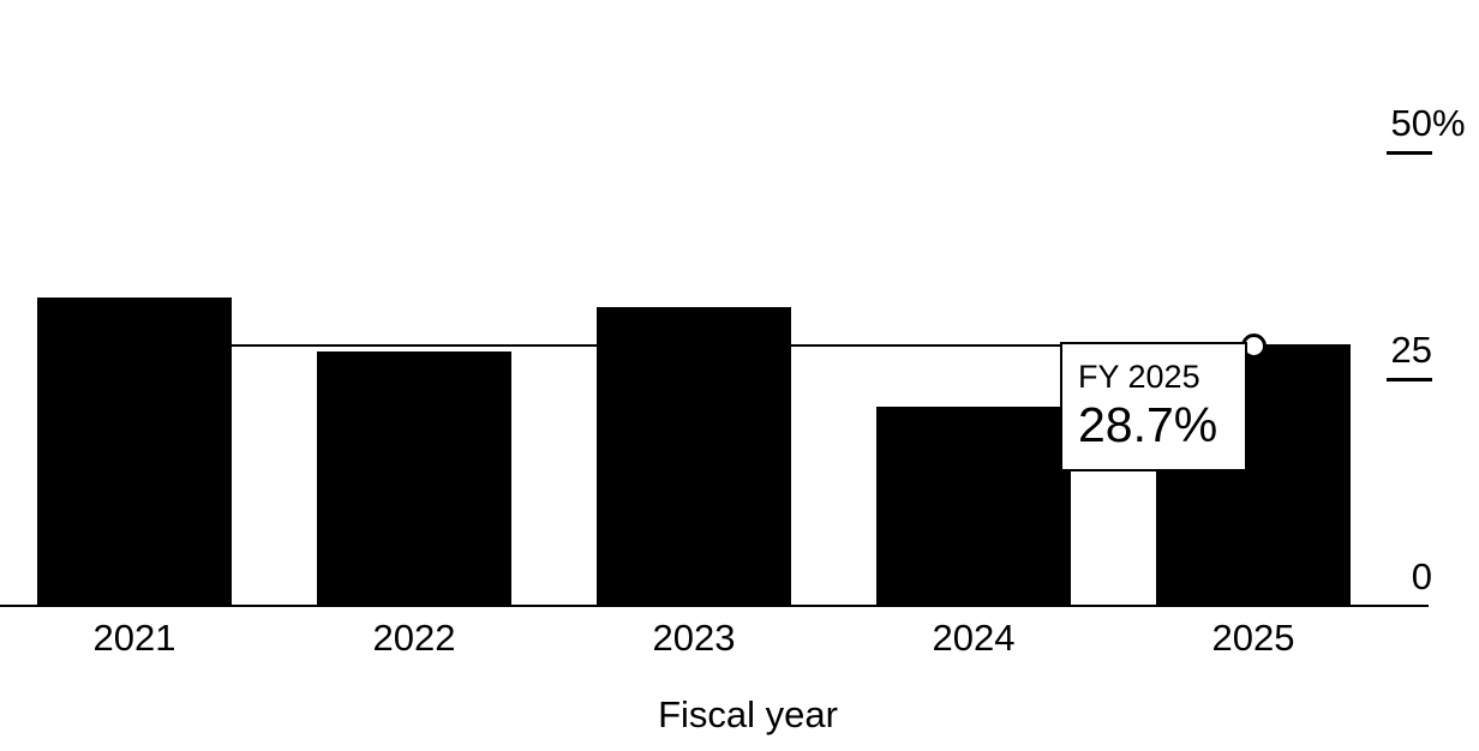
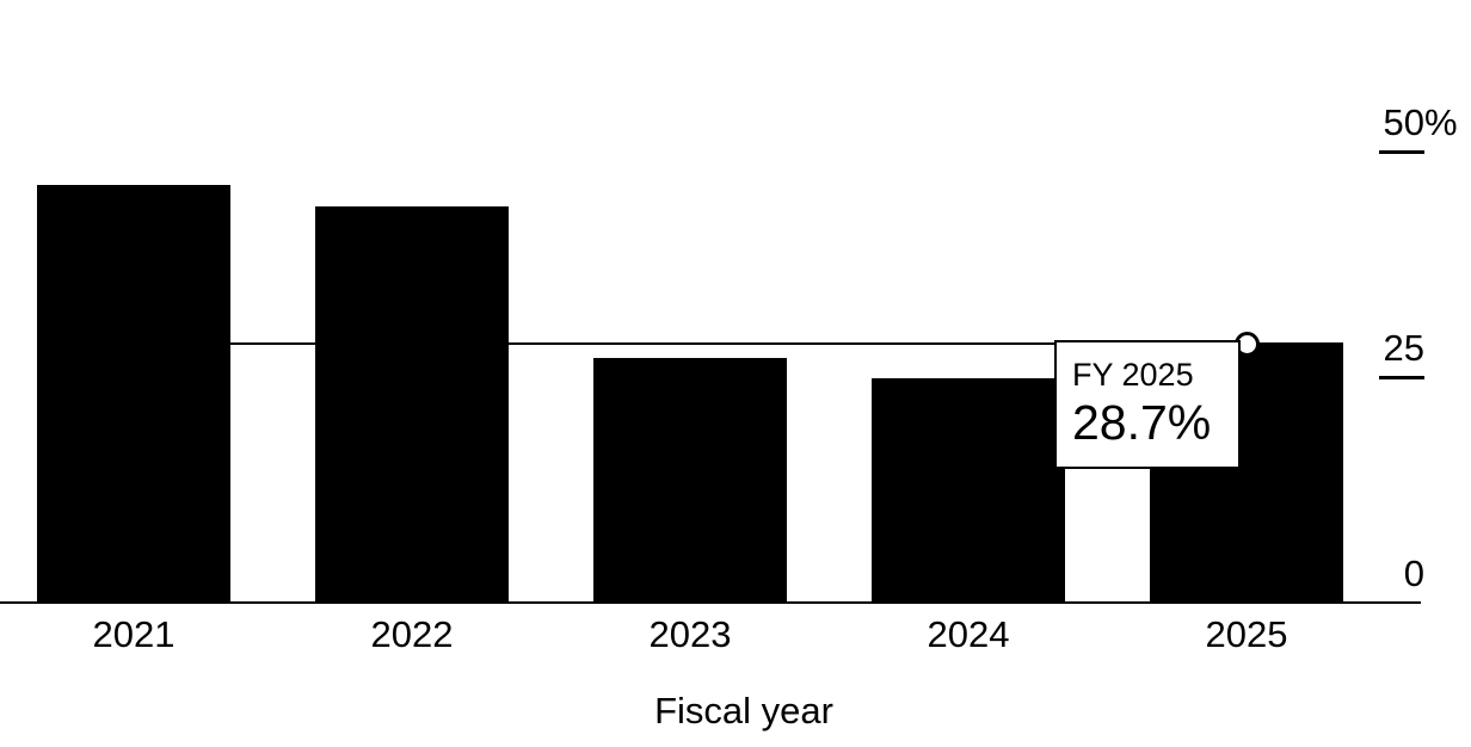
2021: 34 -> 46
2022: 28 -> 44
2023: 33 -> 27
2024: 22 -> 25
